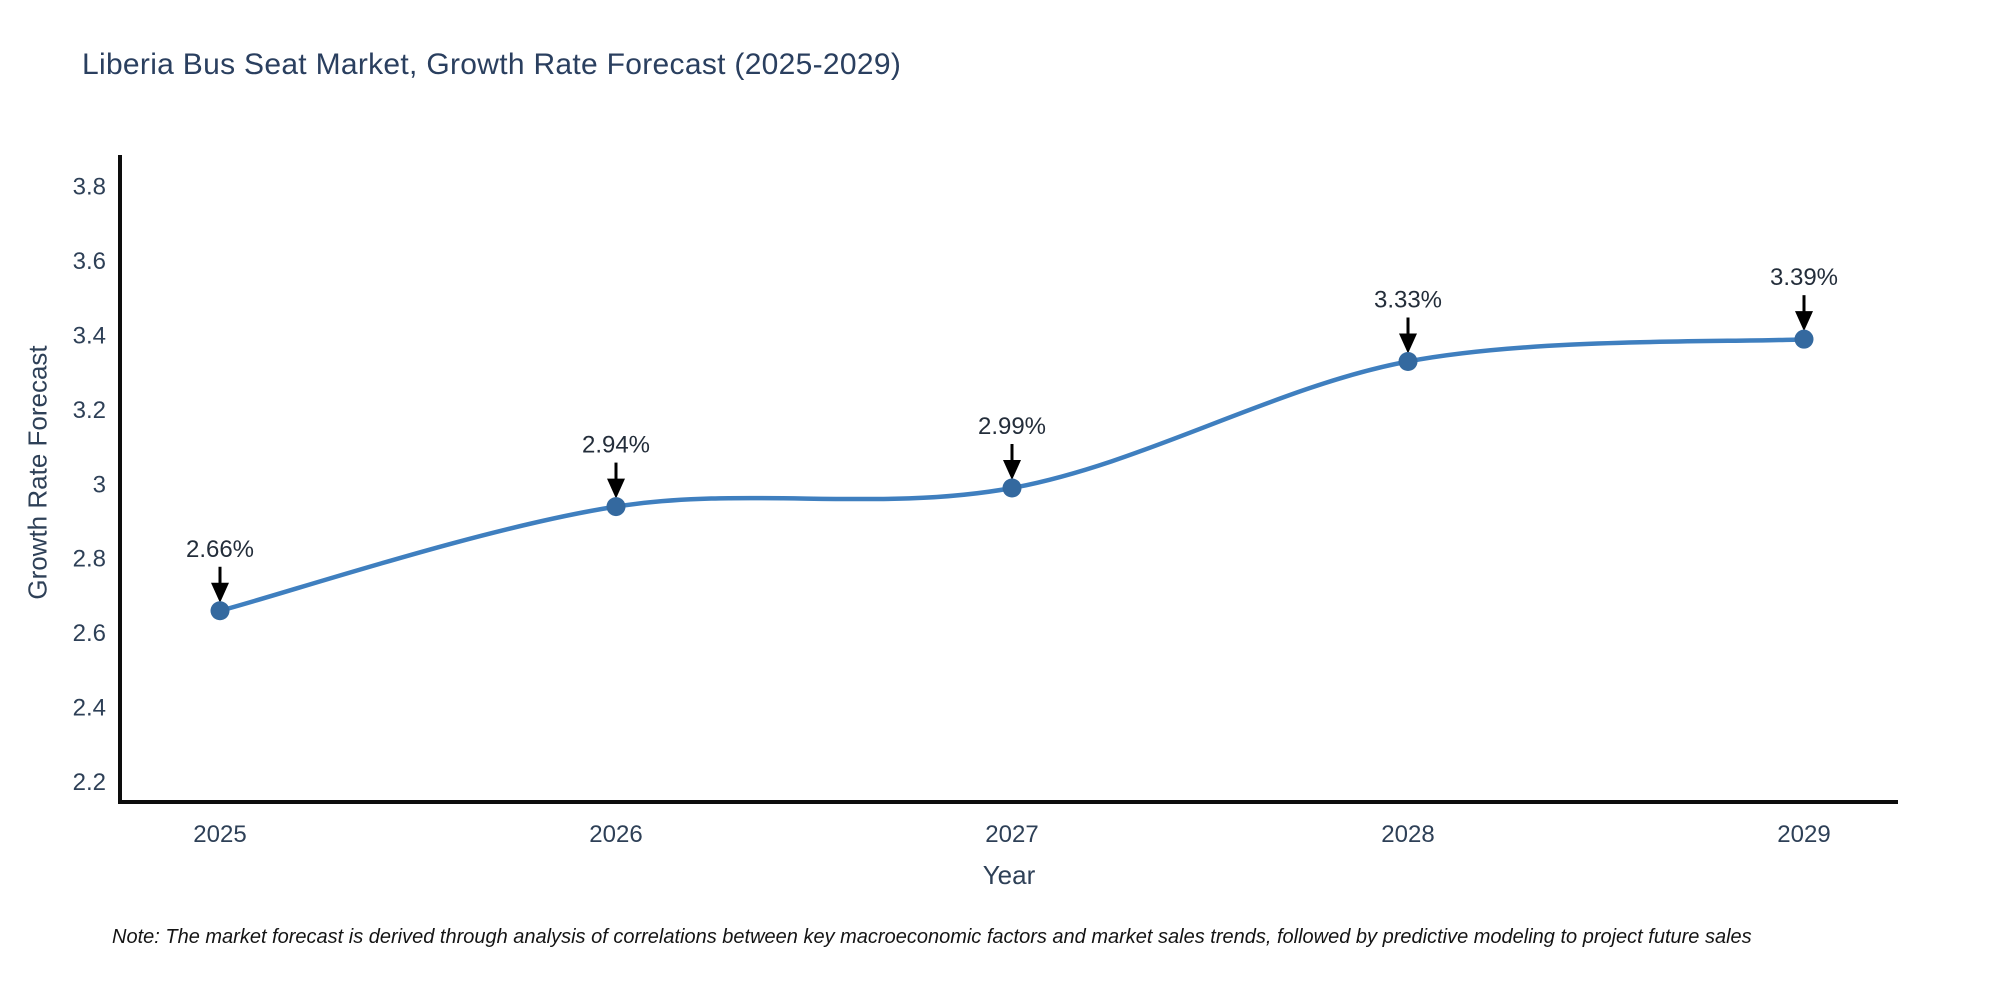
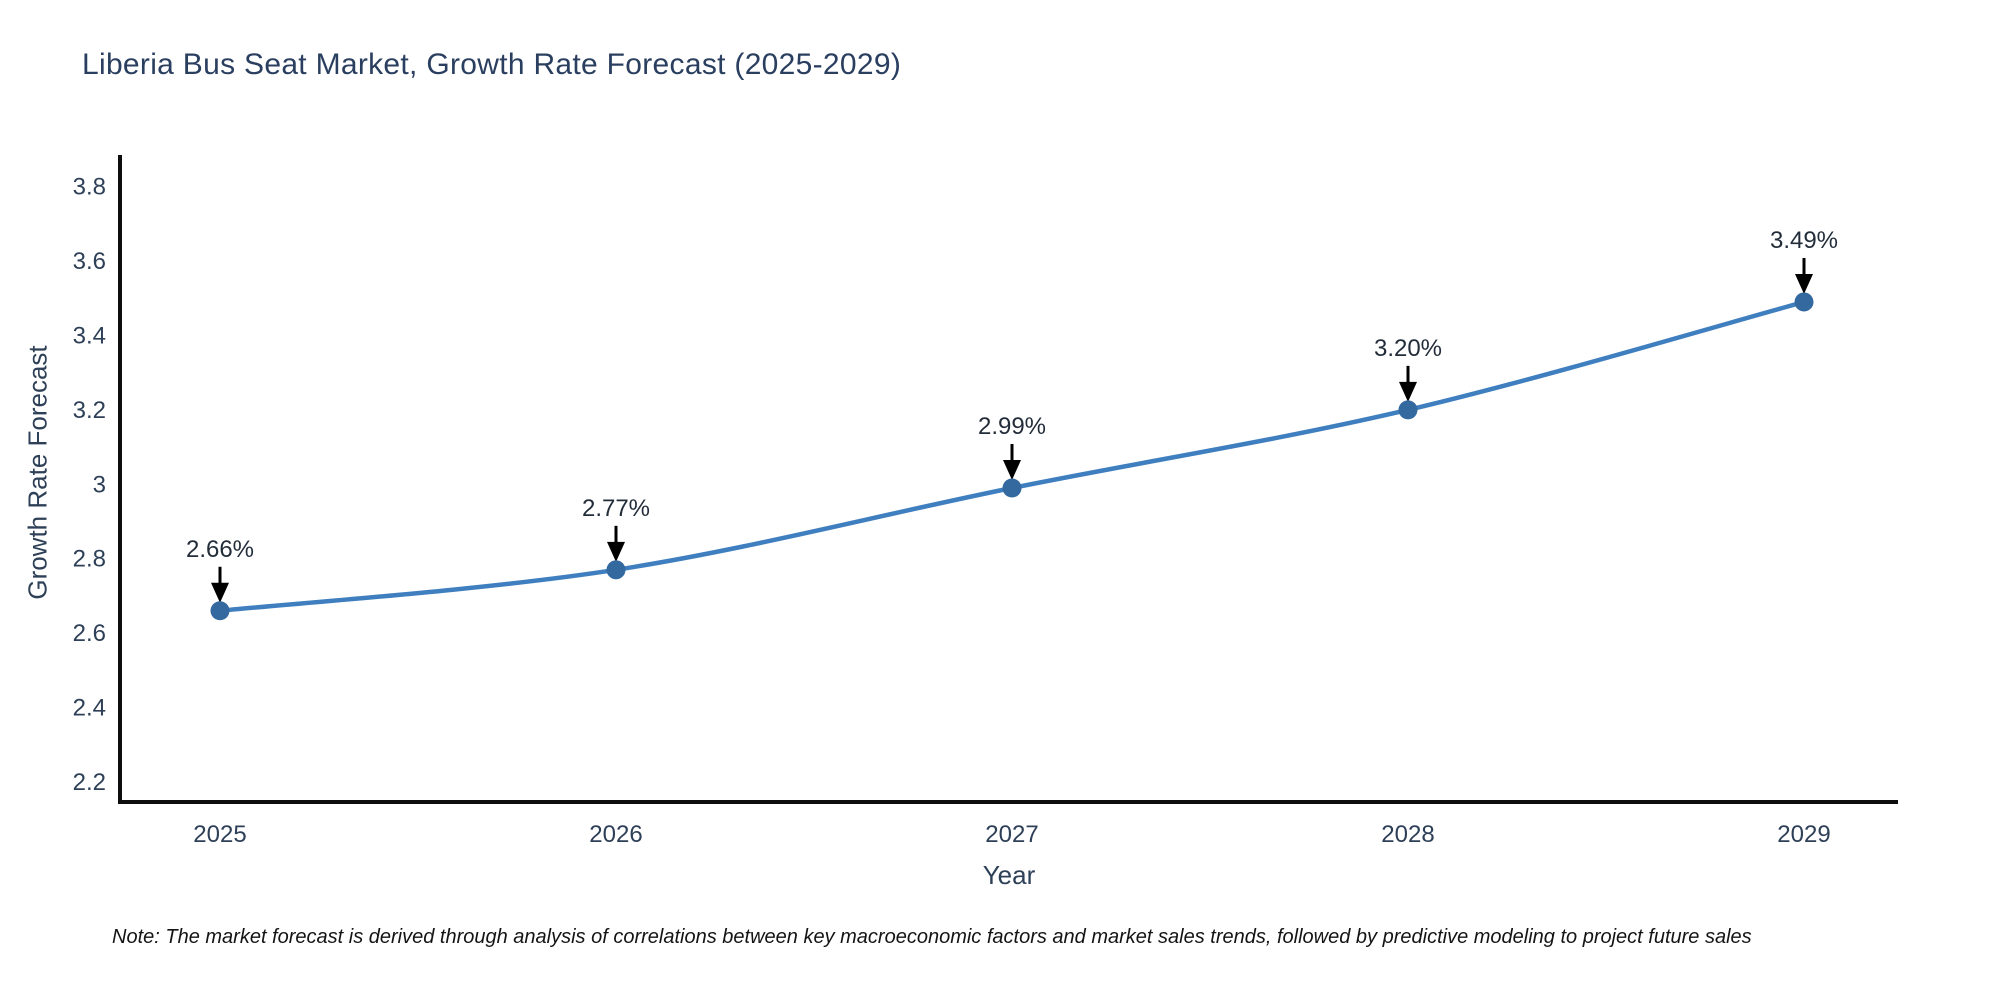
2026: 2.94% -> 2.77%
2028: 3.33% -> 3.20%
2029: 3.39% -> 3.49%
